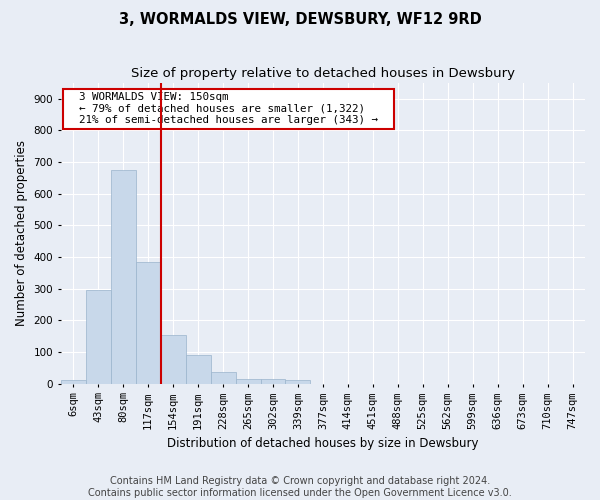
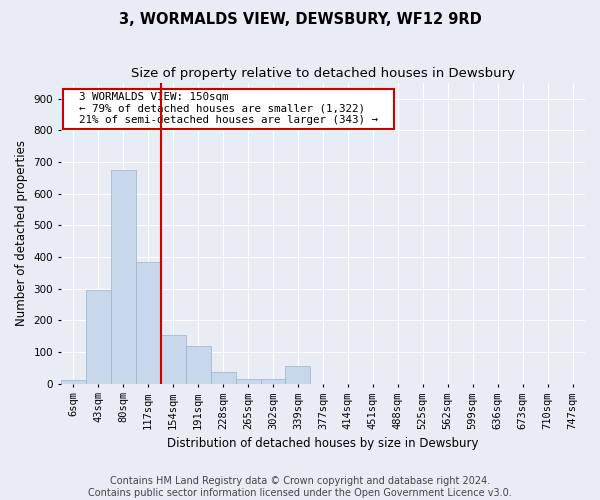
191sqm: 90 -> 120
339sqm: 10 -> 55
